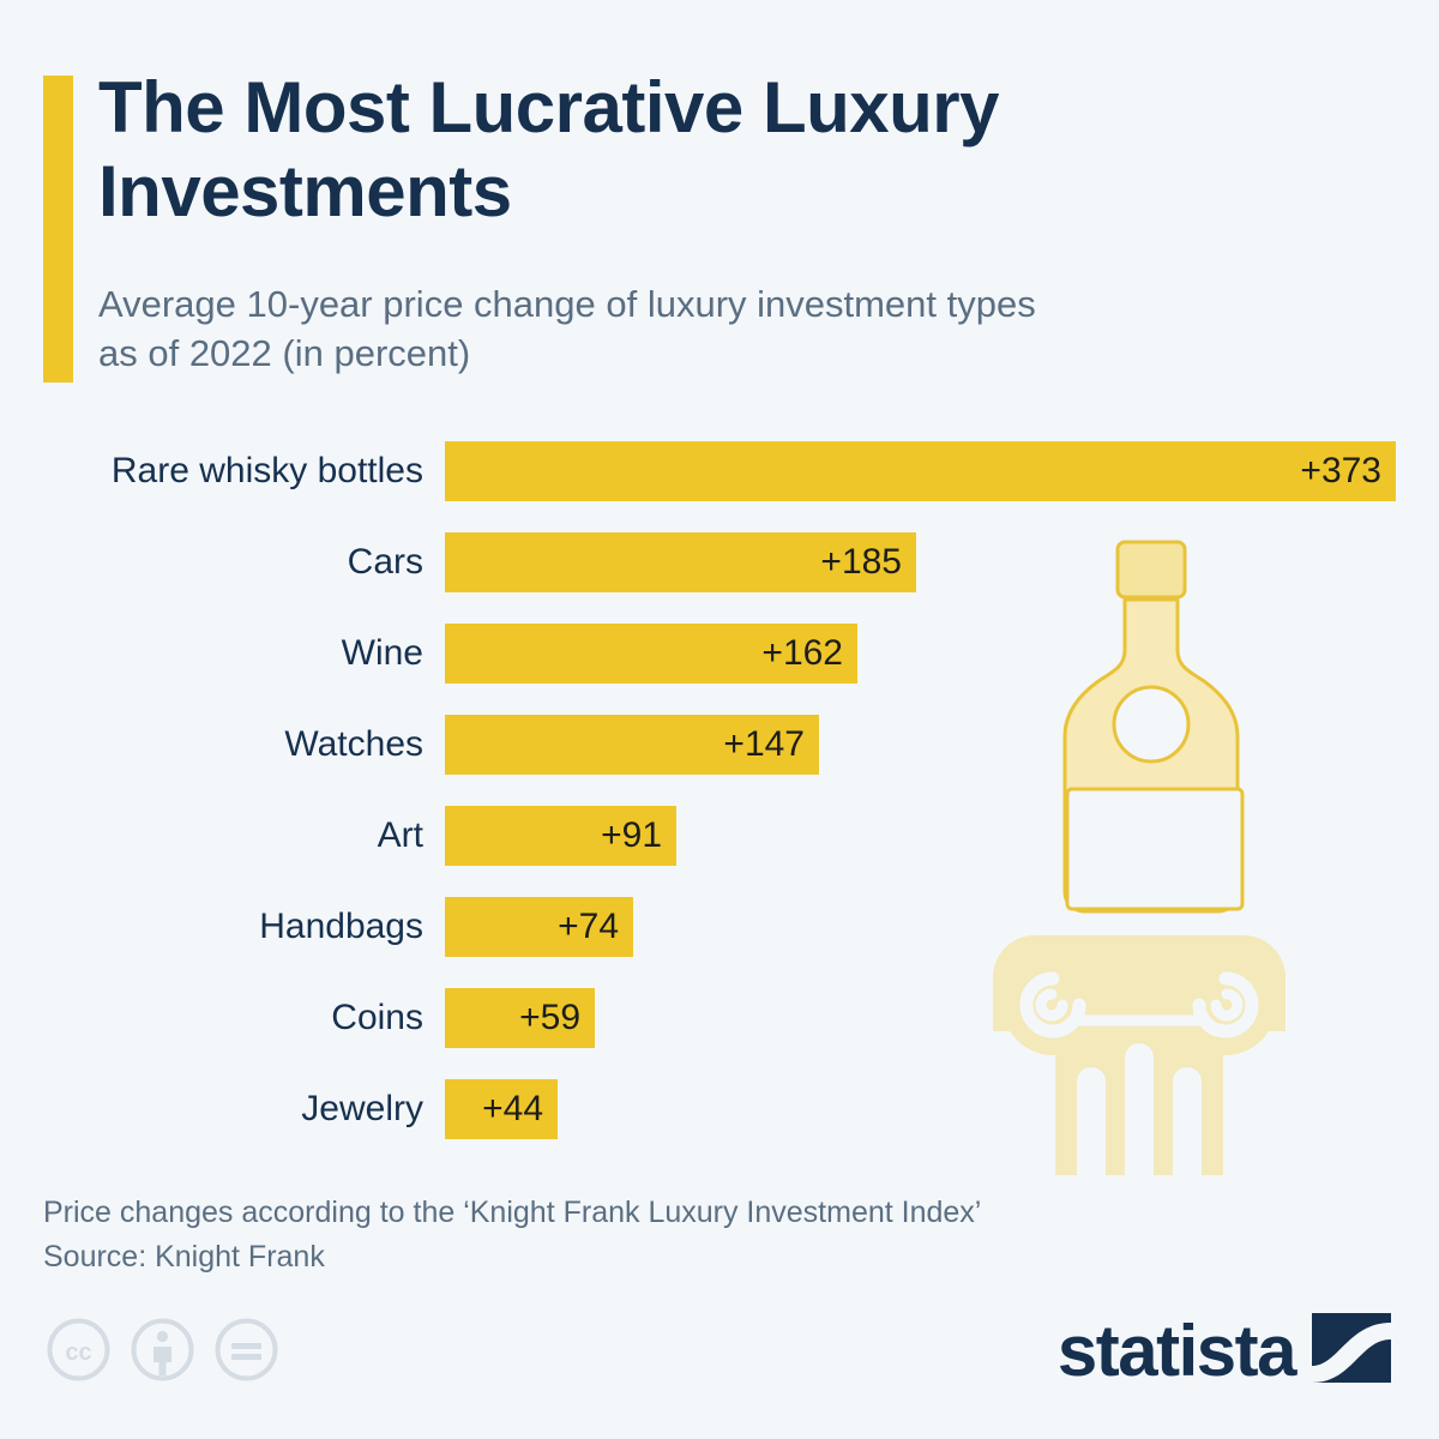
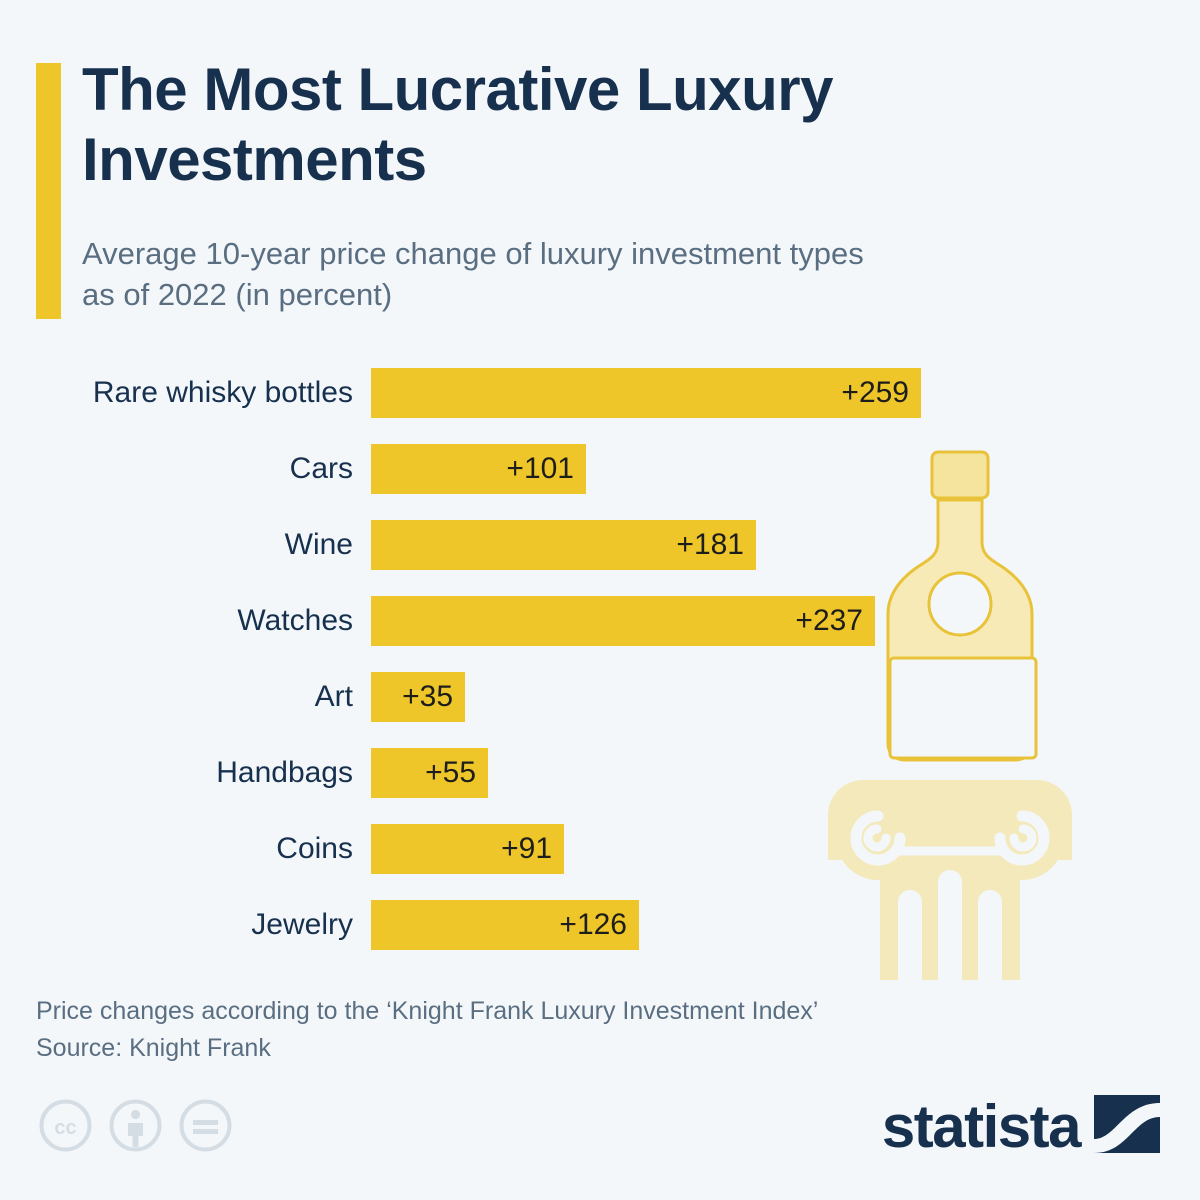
Rare whisky bottles: +373 -> +259
Cars: +185 -> +101
Wine: +162 -> +181
Watches: +147 -> +237
Art: +91 -> +35
Handbags: +74 -> +55
Coins: +59 -> +91
Jewelry: +44 -> +126
